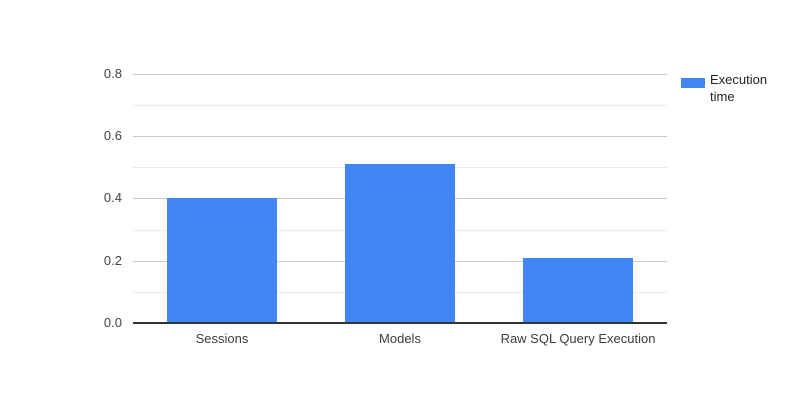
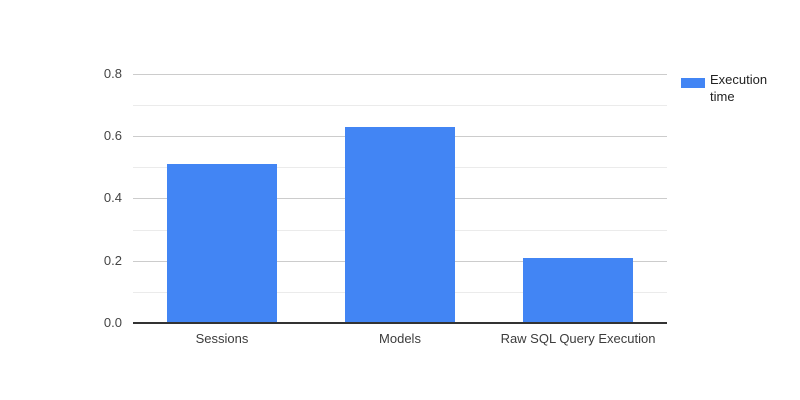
Sessions: 0.40 -> 0.51
Models: 0.51 -> 0.63
